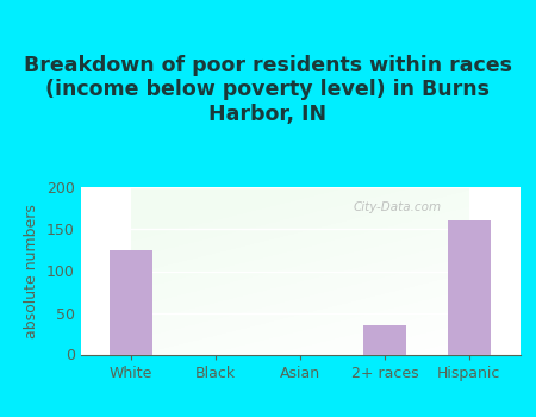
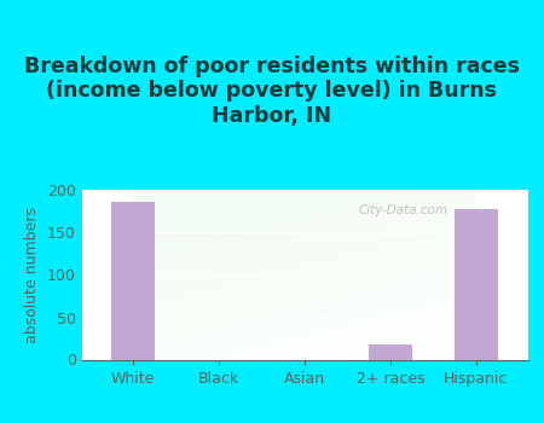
White: 125 -> 186
2+ races: 35 -> 18
Hispanic: 160 -> 178
